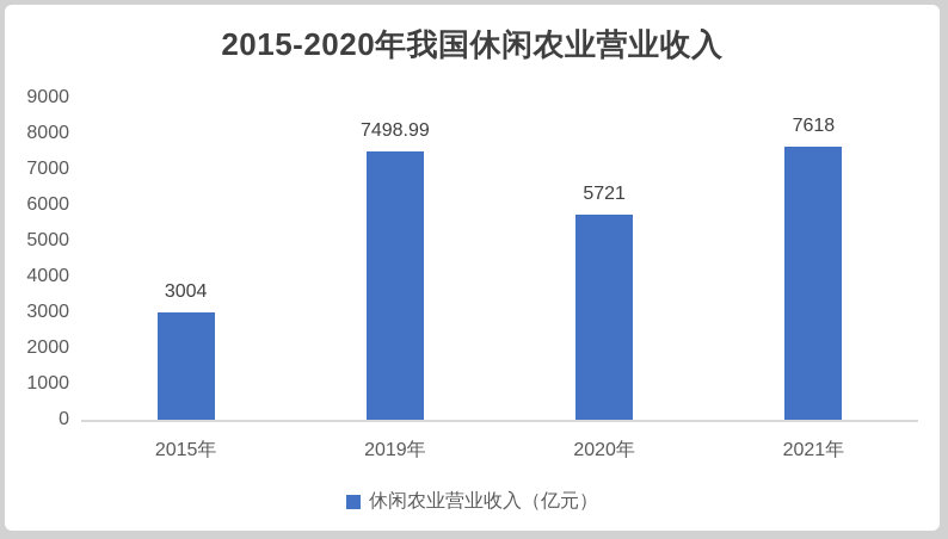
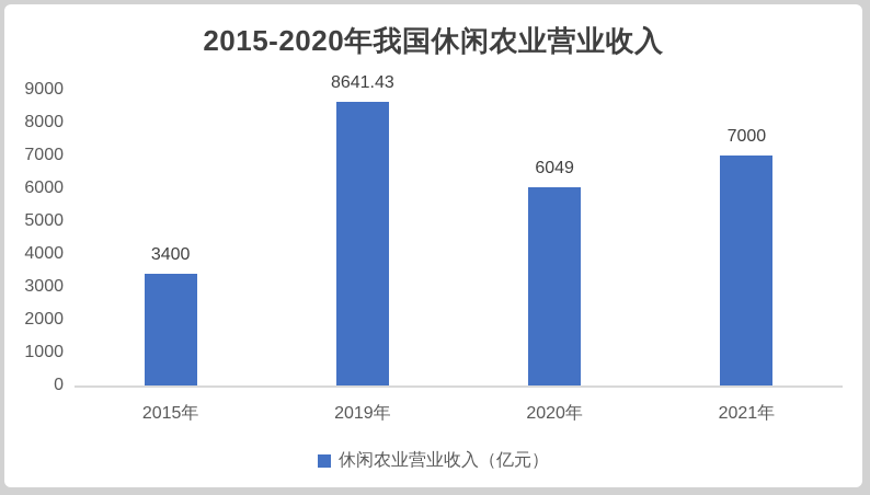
2015年: 3004 -> 3400
2019年: 7498.99 -> 8641.43
2020年: 5721 -> 6049
2021年: 7618 -> 7000
